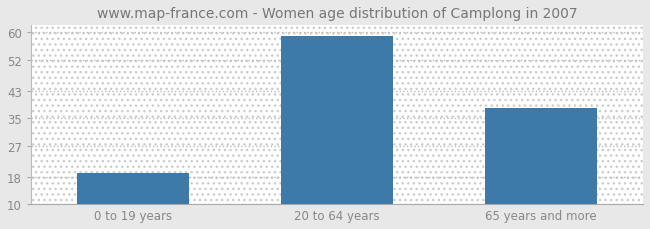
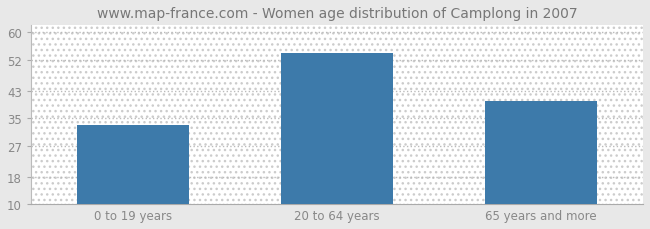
0 to 19 years: 19 -> 33
20 to 64 years: 59 -> 54
65 years and more: 38 -> 40
